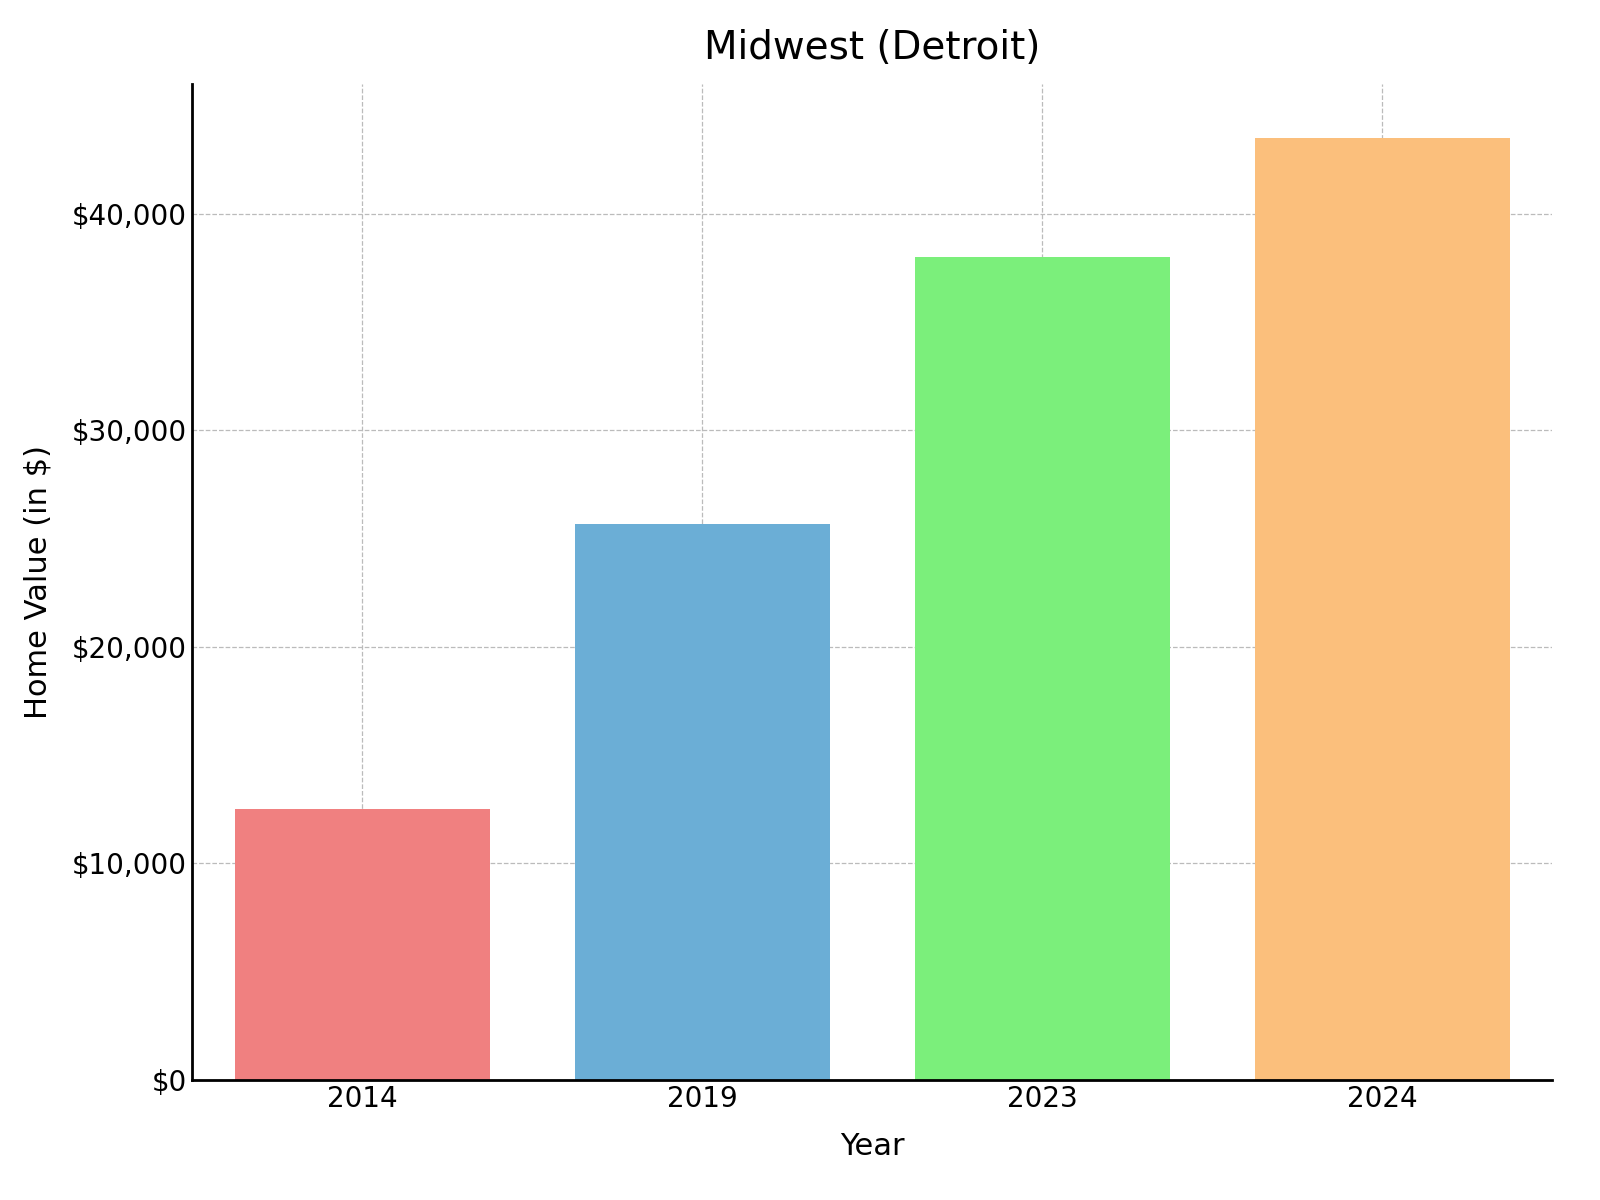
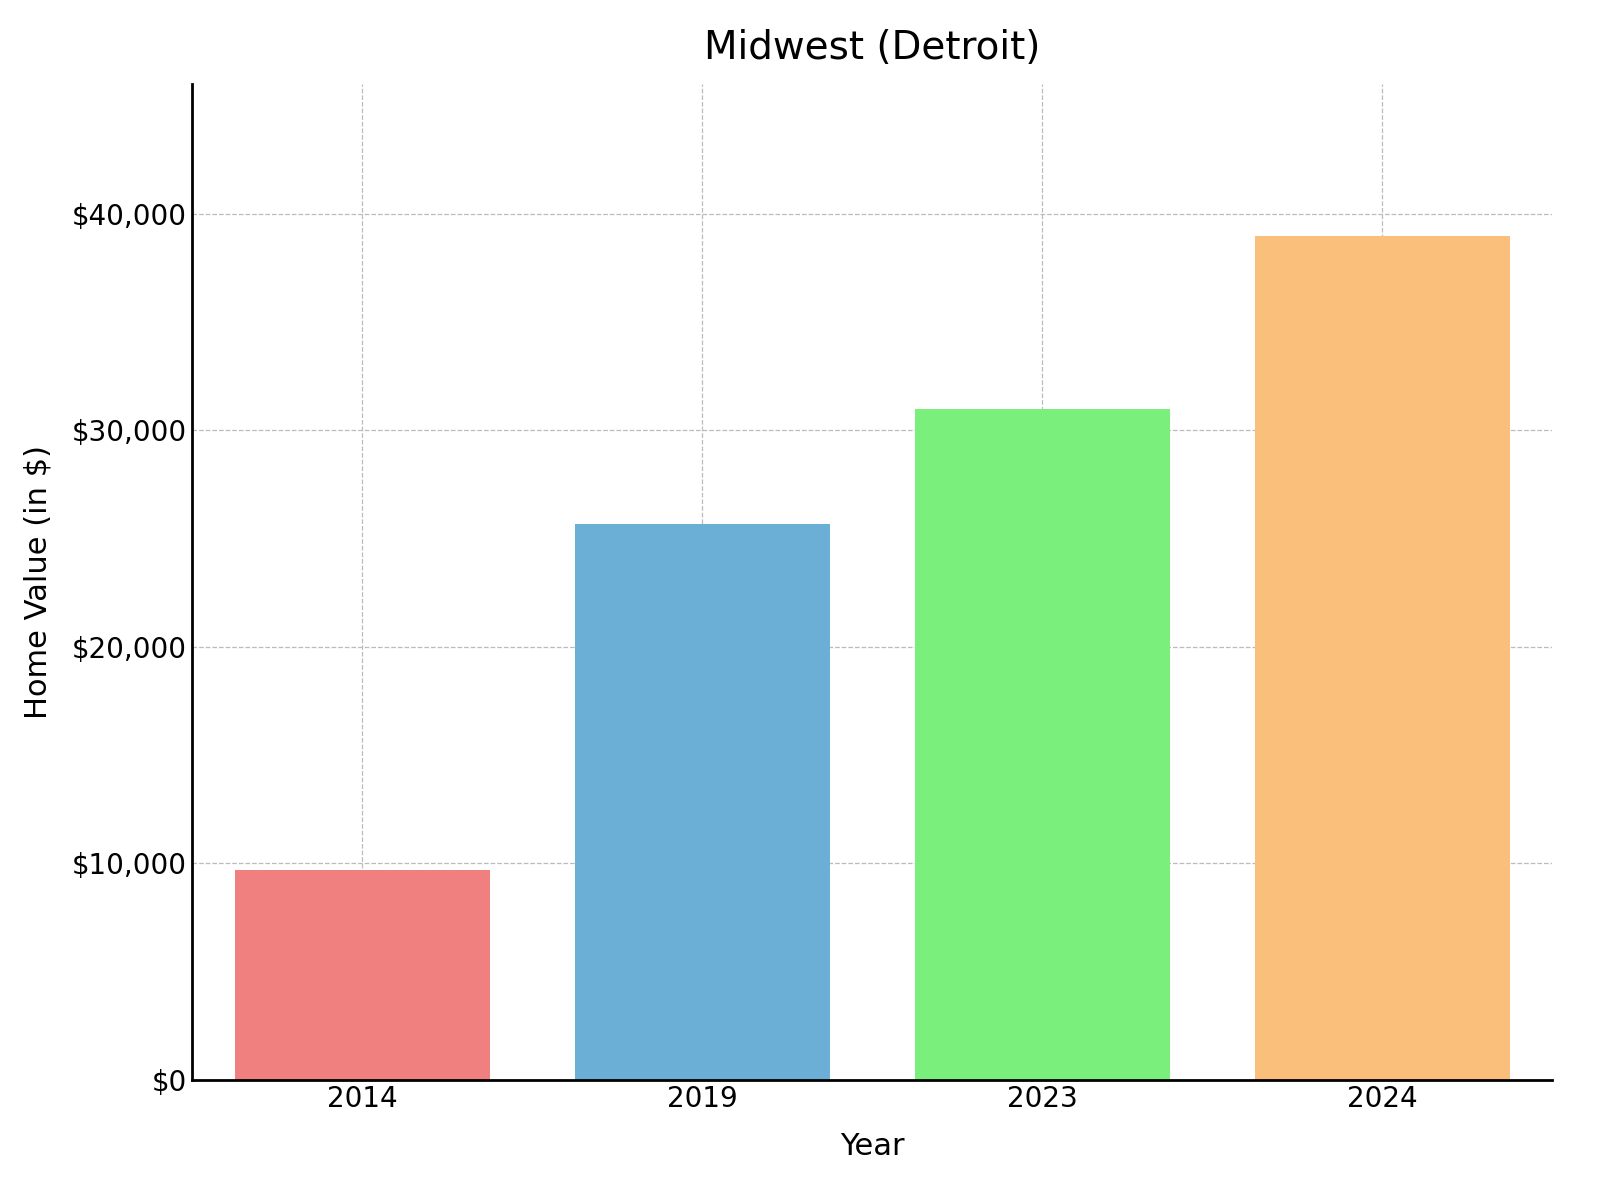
2014: $12,500 -> $9,700
2023: $38,000 -> $31,000
2024: $43,500 -> $39,000
